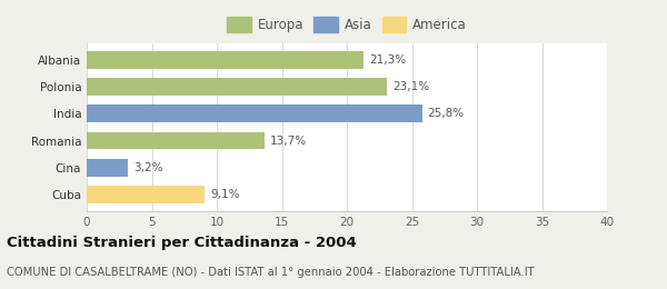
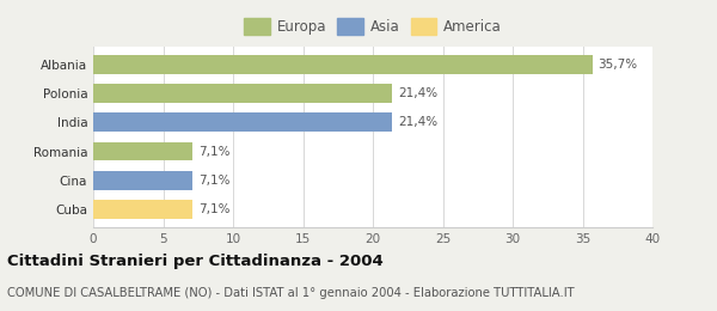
Albania: 21,3% -> 35,7%
Polonia: 23,1% -> 21,4%
India: 25,8% -> 21,4%
Romania: 13,7% -> 7,1%
Cina: 3,2% -> 7,1%
Cuba: 9,1% -> 7,1%
